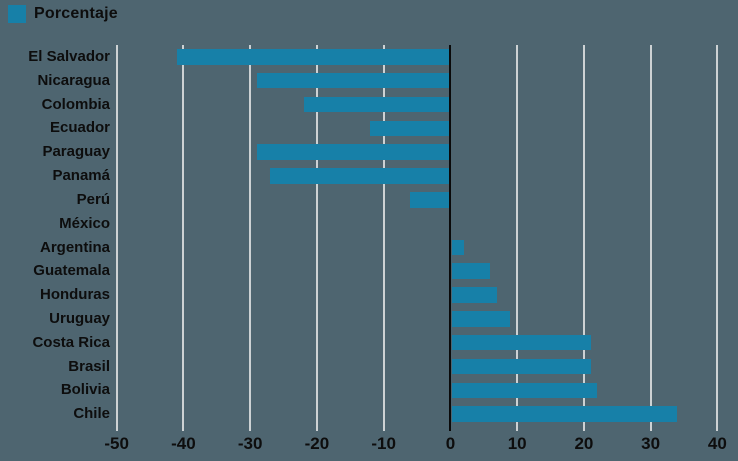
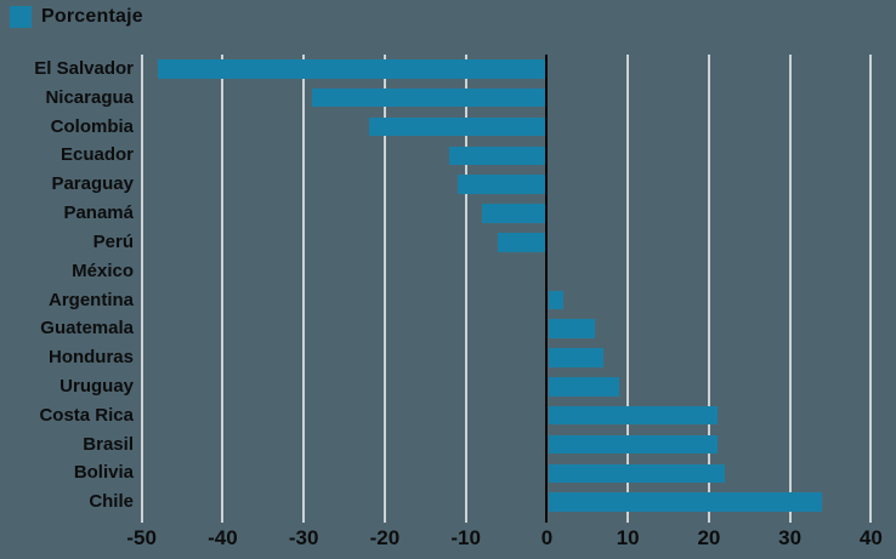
El Salvador: -41 -> -48
Paraguay: -29 -> -11
Panamá: -27 -> -8
